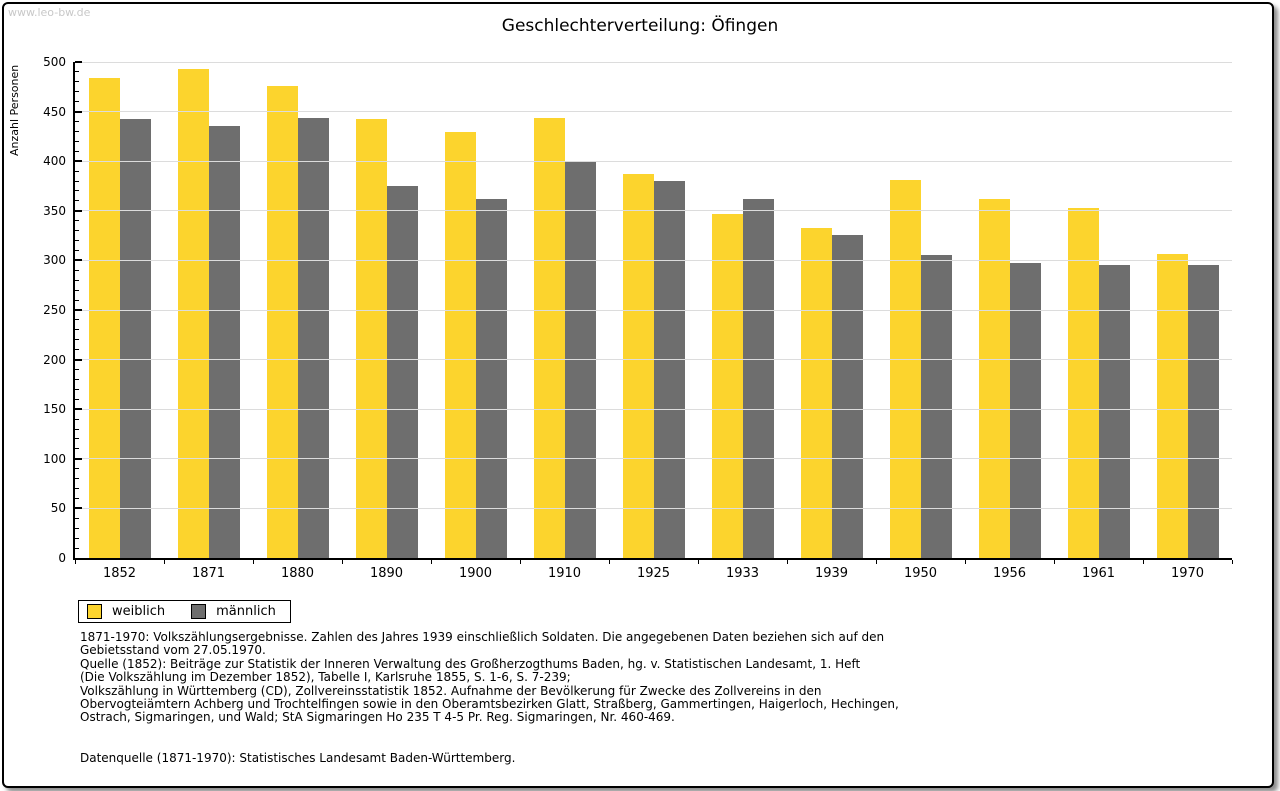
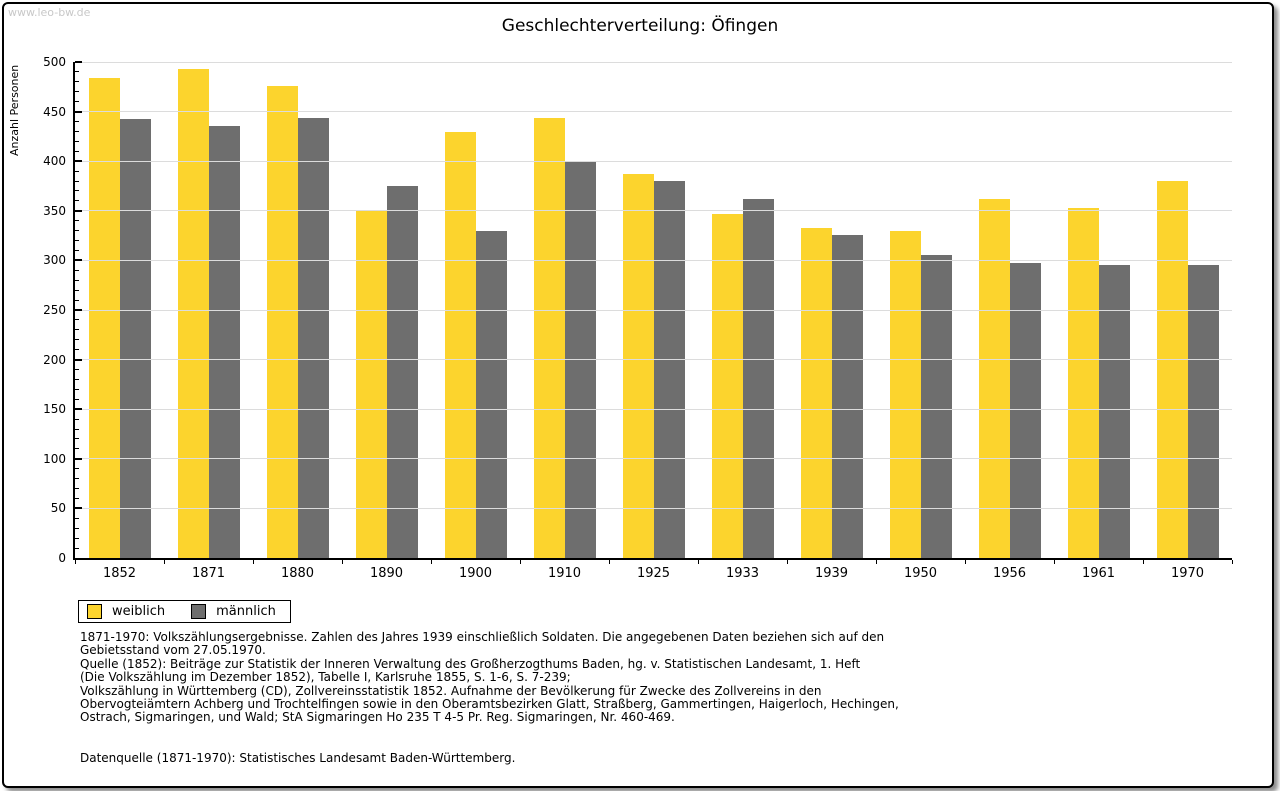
weiblich/1890: 440 -> 350
männlich/1900: 360 -> 330
weiblich/1950: 380 -> 330
weiblich/1970: 310 -> 380
